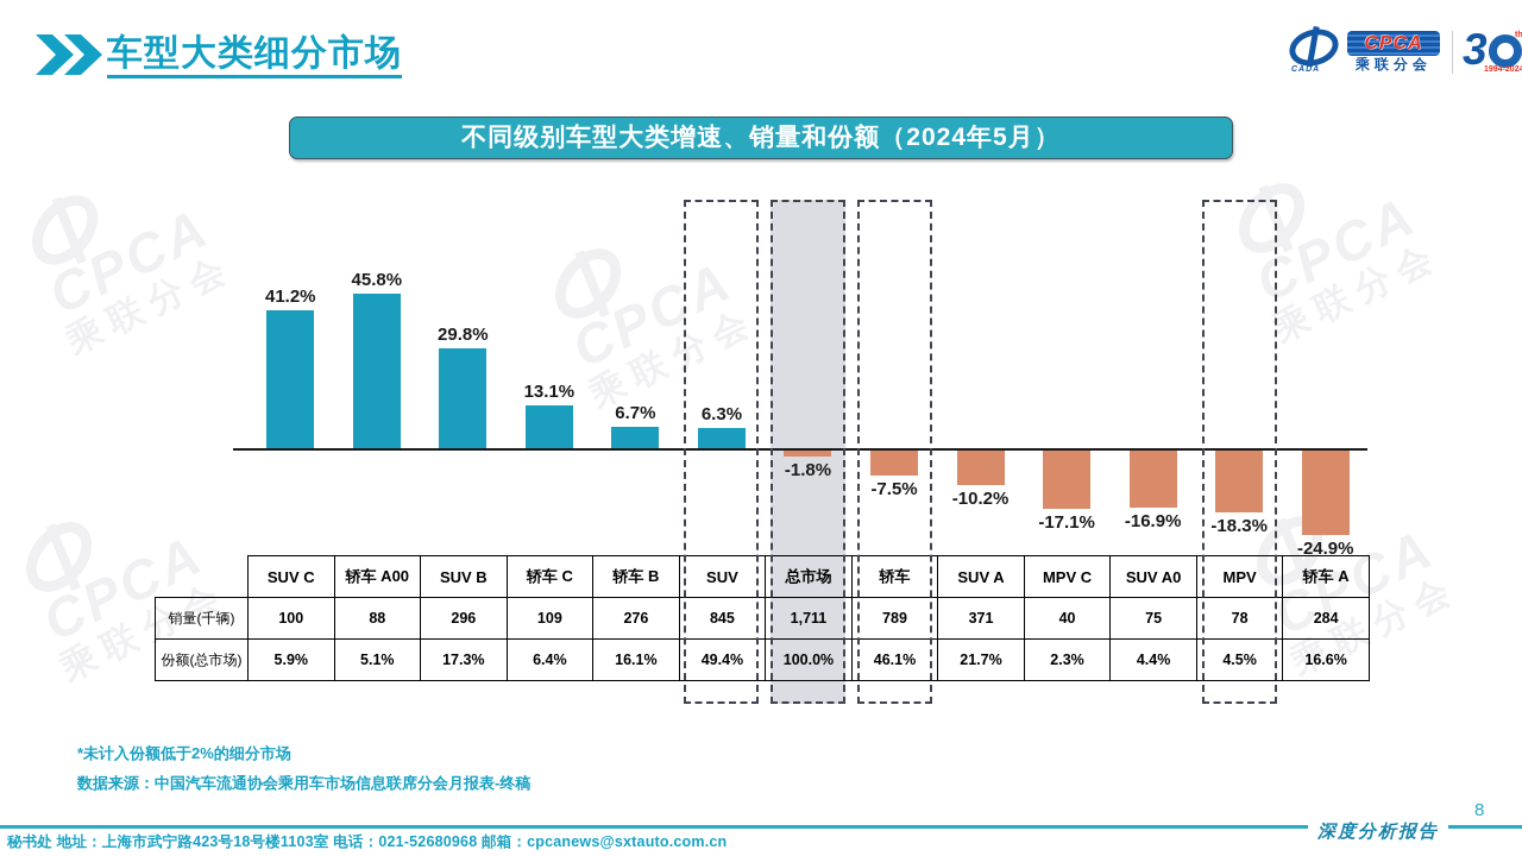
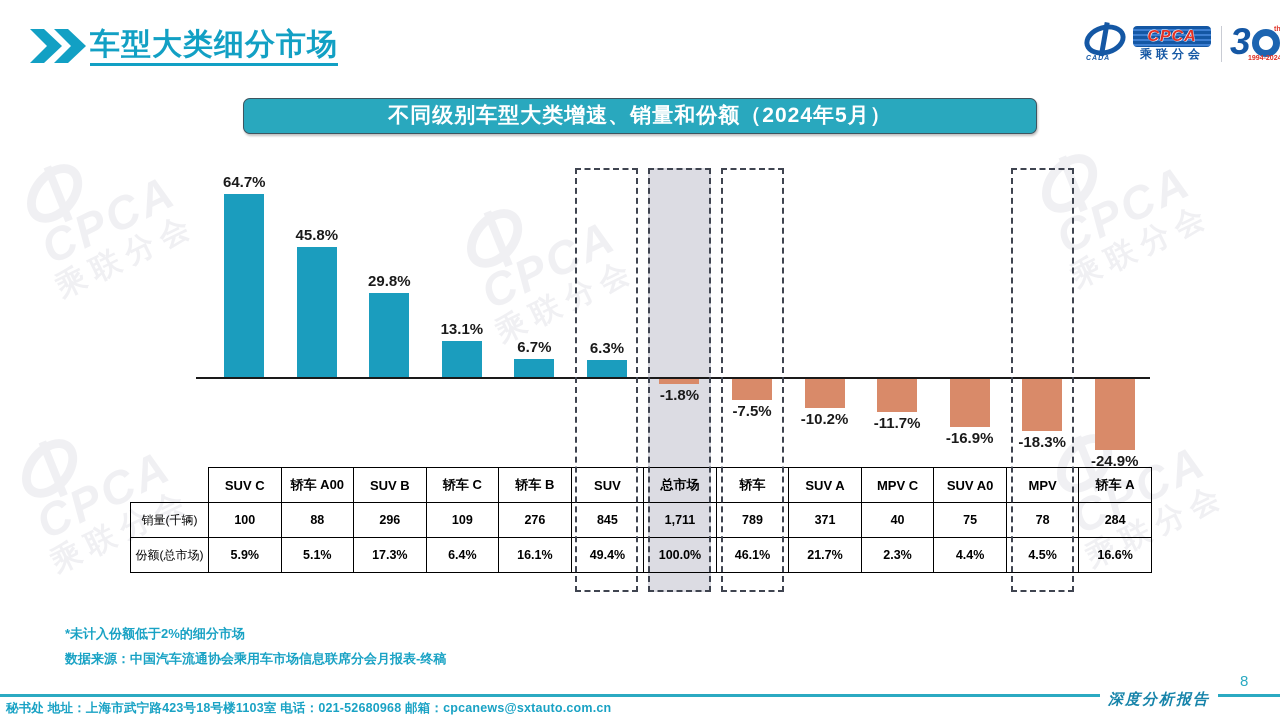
SUV C: 41.2% -> 64.7%
MPV C: -17.1% -> -11.7%
